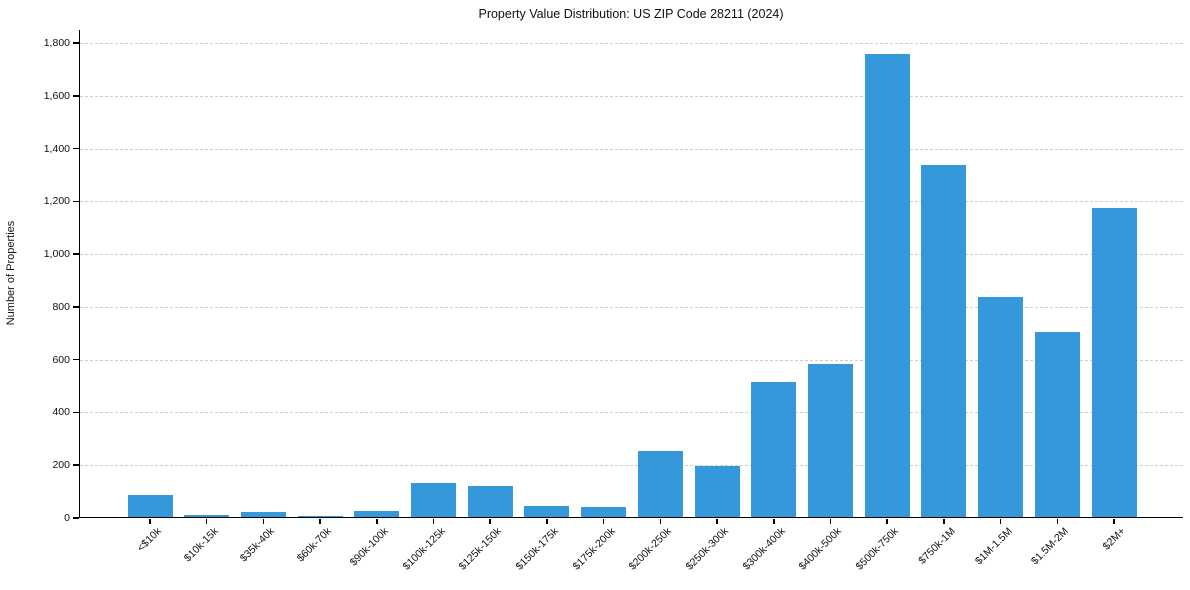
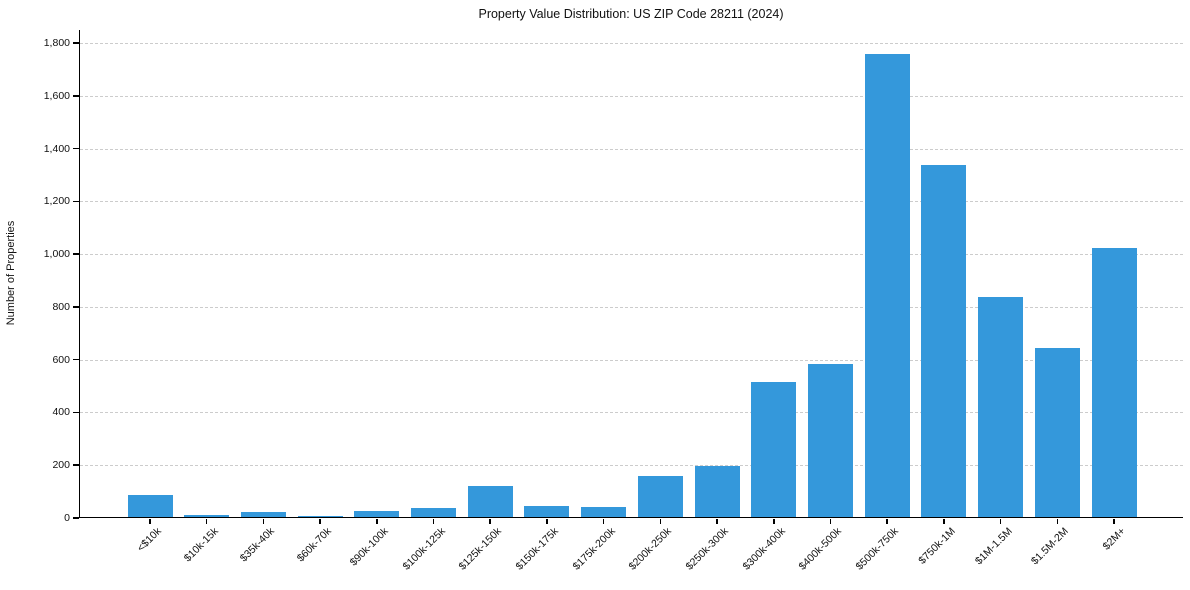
$100k-125k: 130 -> 40
$200k-250k: 250 -> 160
$1.5M-2M: 700 -> 640
$2M+: 1170 -> 1020
